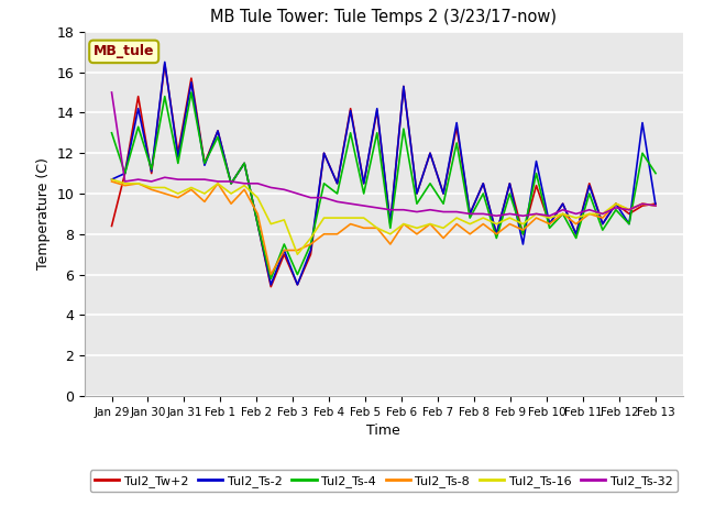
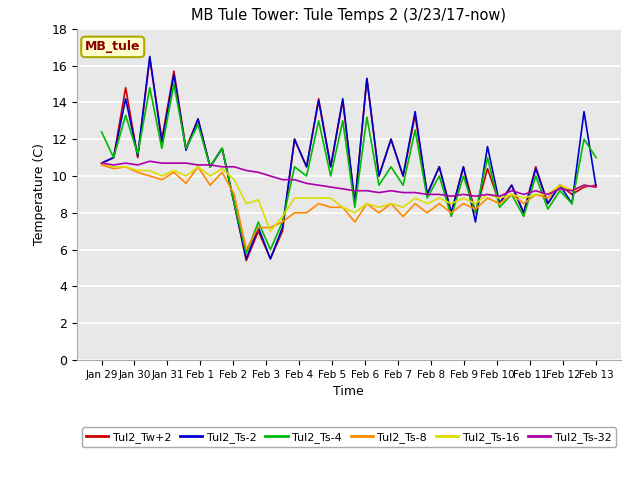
Tul2_Tw+2/Jan 29: 8.4 -> 10.7
Tul2_Ts-4/Jan 29: 13.0 -> 12.4
Tul2_Ts-32/Jan 29: 15.0 -> 10.7
